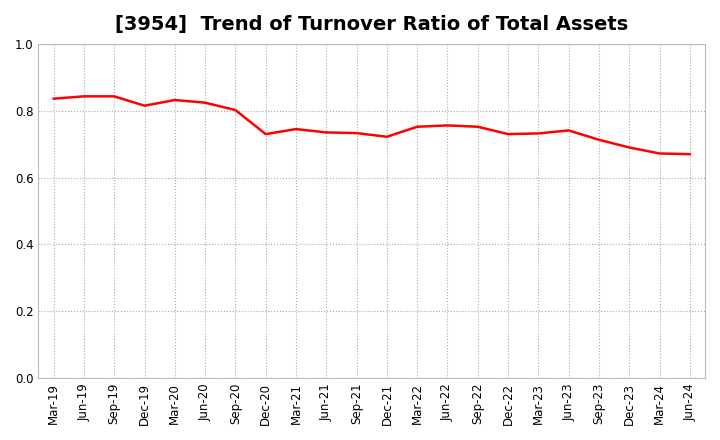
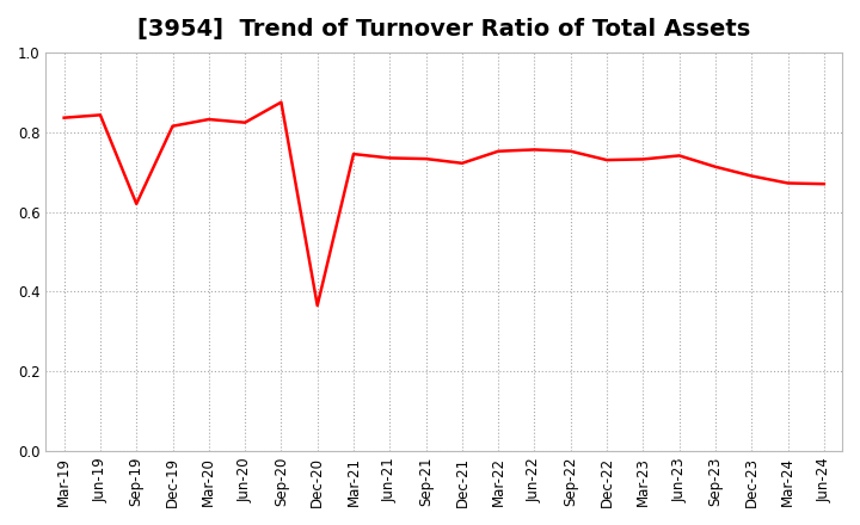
Sep-19: 0.843 -> 0.620
Sep-20: 0.802 -> 0.875
Dec-20: 0.730 -> 0.365
